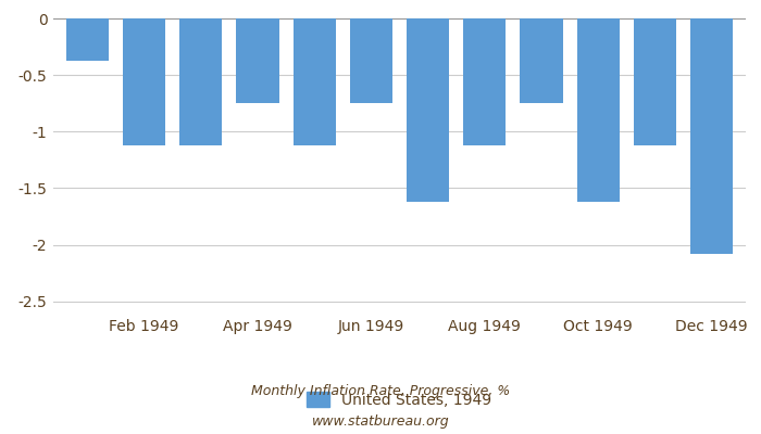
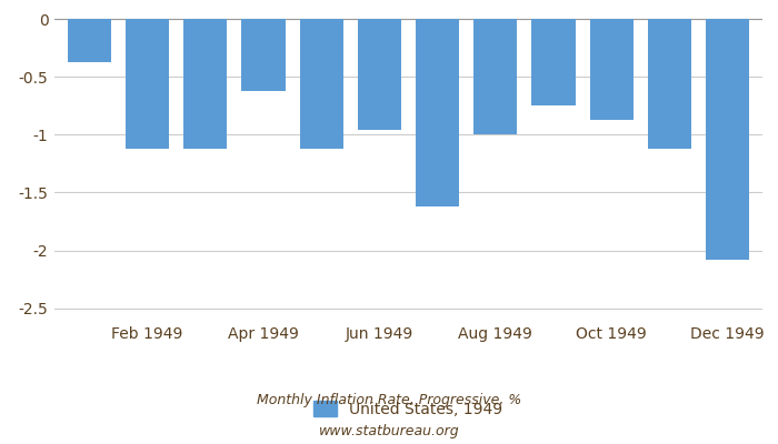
Apr 1949: -0.75 -> -0.62
Jun 1949: -0.75 -> -0.96
Aug 1949: -1.12 -> -1.00
Oct 1949: -1.62 -> -0.87
